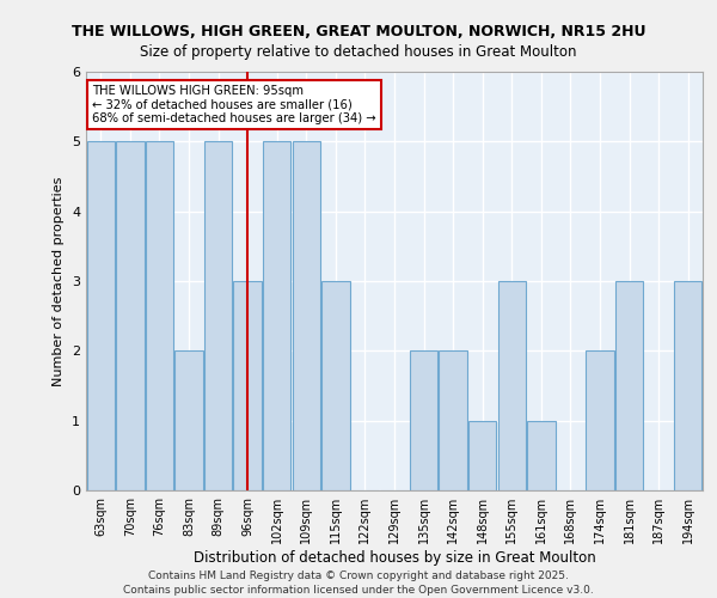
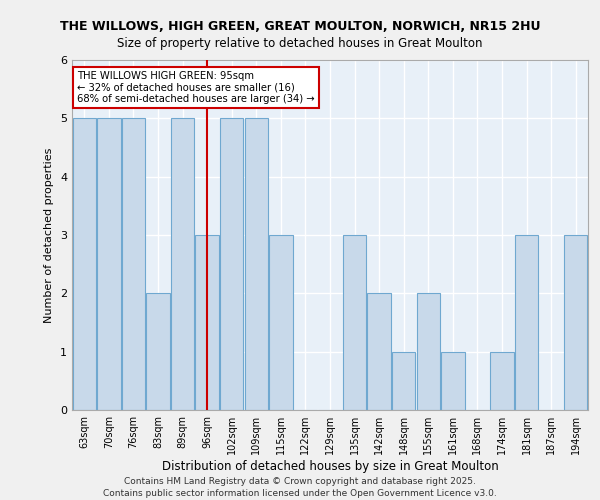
135sqm: 2 -> 3
155sqm: 3 -> 2
174sqm: 2 -> 1
